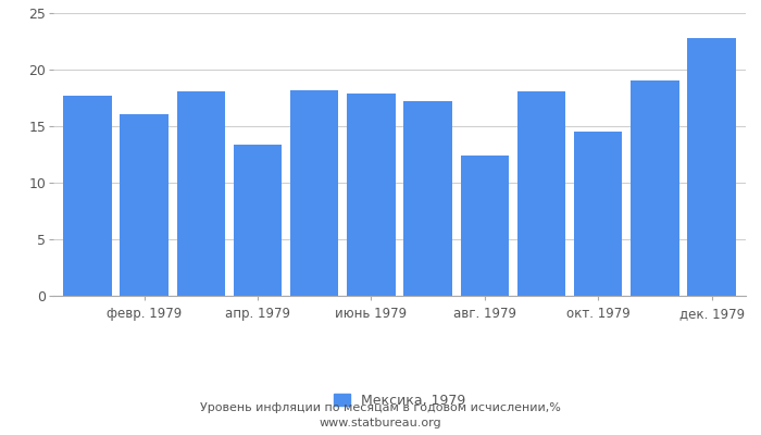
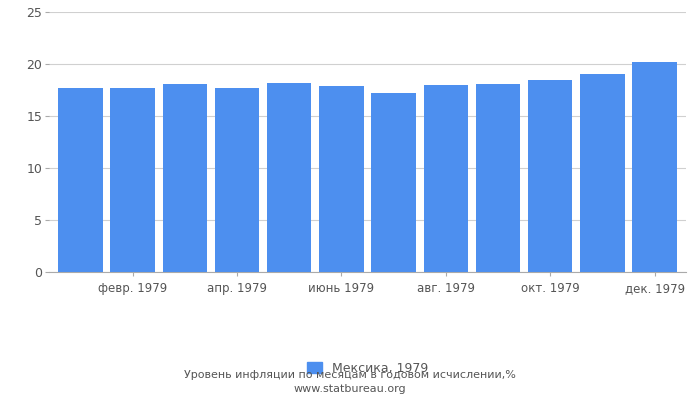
февр. 1979: 16.1 -> 17.7
апр. 1979: 13.4 -> 17.7
авг. 1979: 12.4 -> 18.0
окт. 1979: 14.5 -> 18.5
дек. 1979: 22.8 -> 20.2
